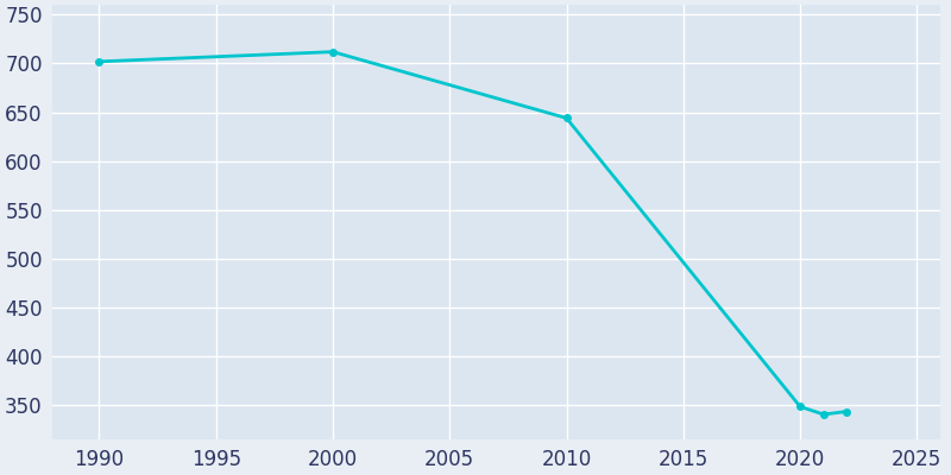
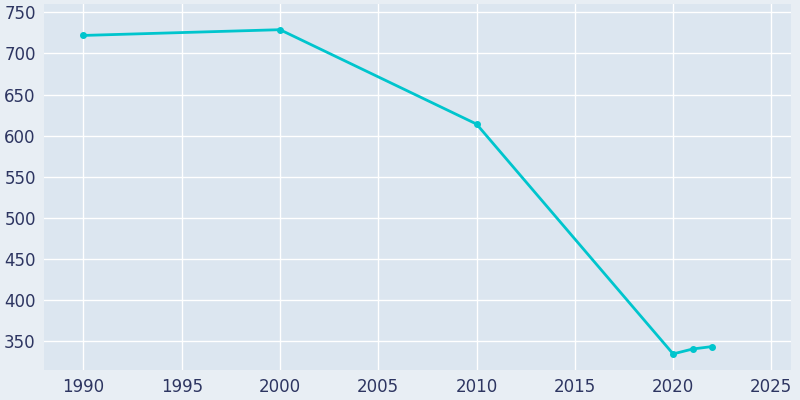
1990: 702 -> 722
2000: 712 -> 729
2010: 644 -> 614
2020: 348 -> 334
